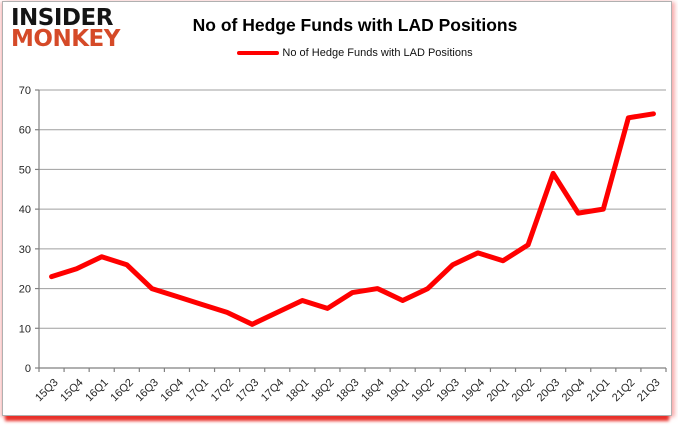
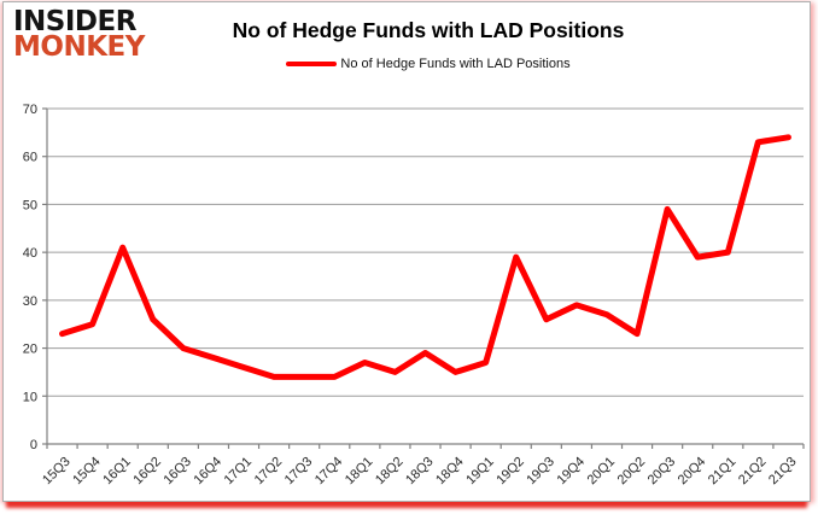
16Q1: 28 -> 41
17Q3: 11 -> 14
18Q4: 20 -> 15
19Q2: 20 -> 39
20Q2: 31 -> 23
